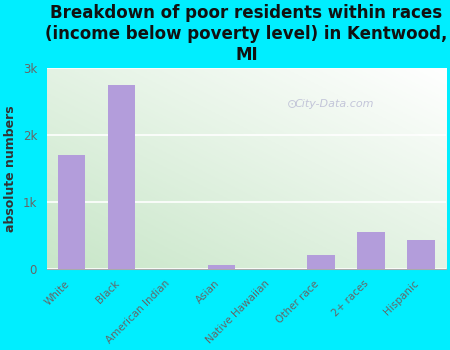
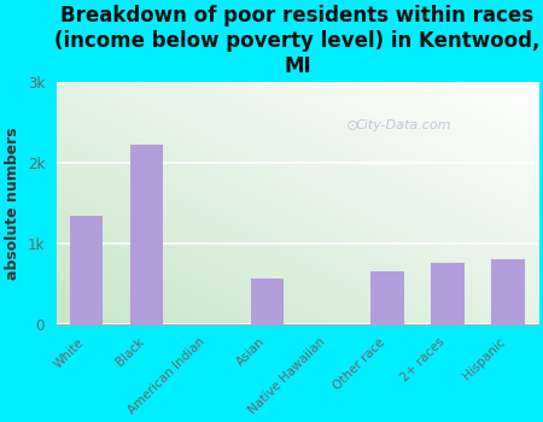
White: 1.70k -> 1.34k
Black: 2.75k -> 2.22k
Asian: 0.05k -> 0.56k
Other race: 0.20k -> 0.66k
2+ races: 0.55k -> 0.76k
Hispanic: 0.43k -> 0.80k
